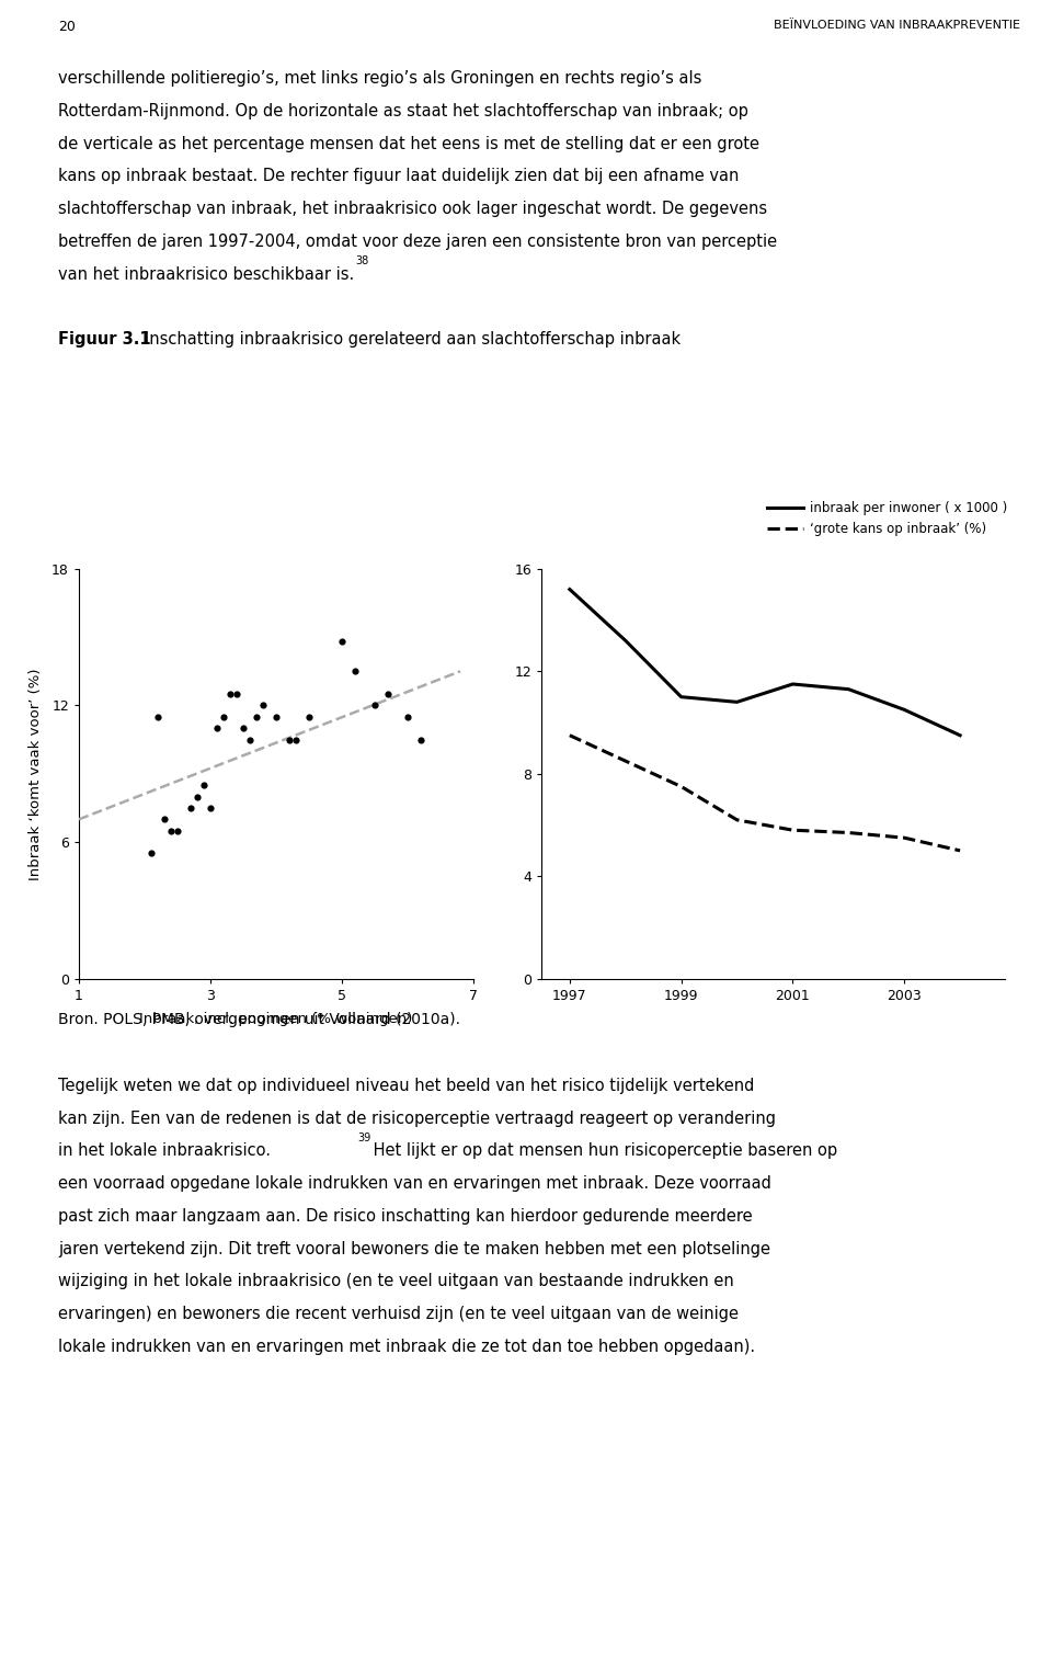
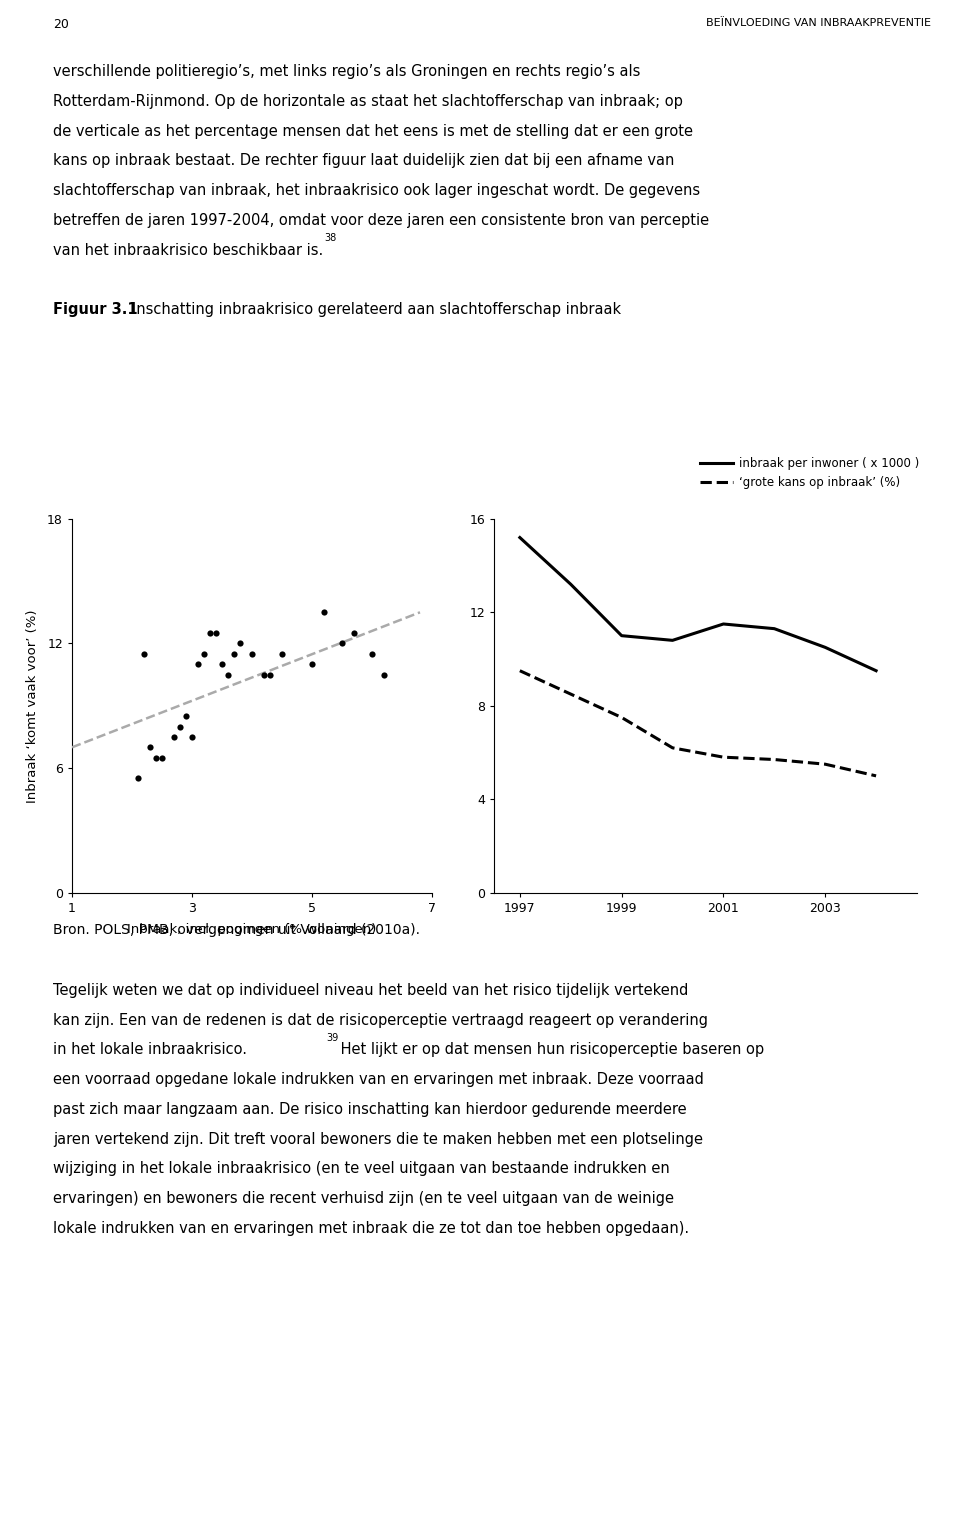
5: 14.8 -> 11.0
